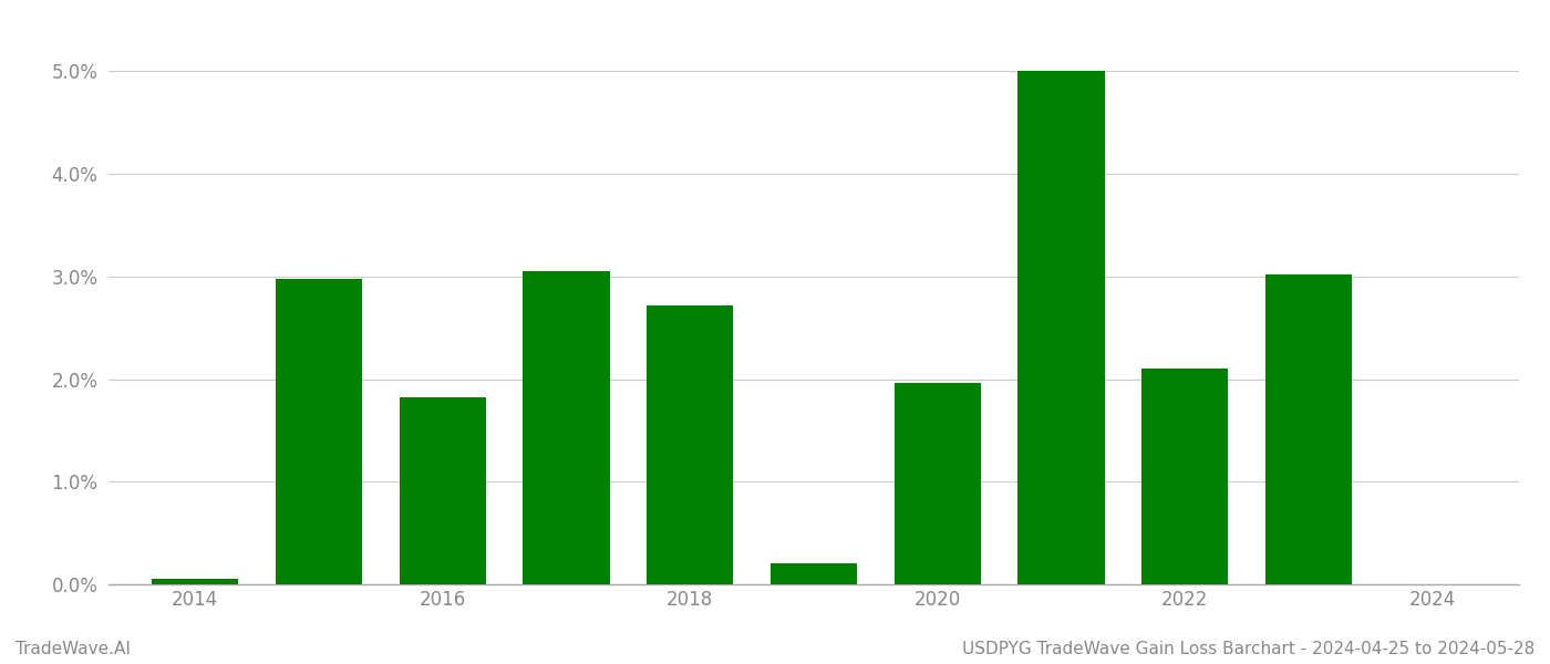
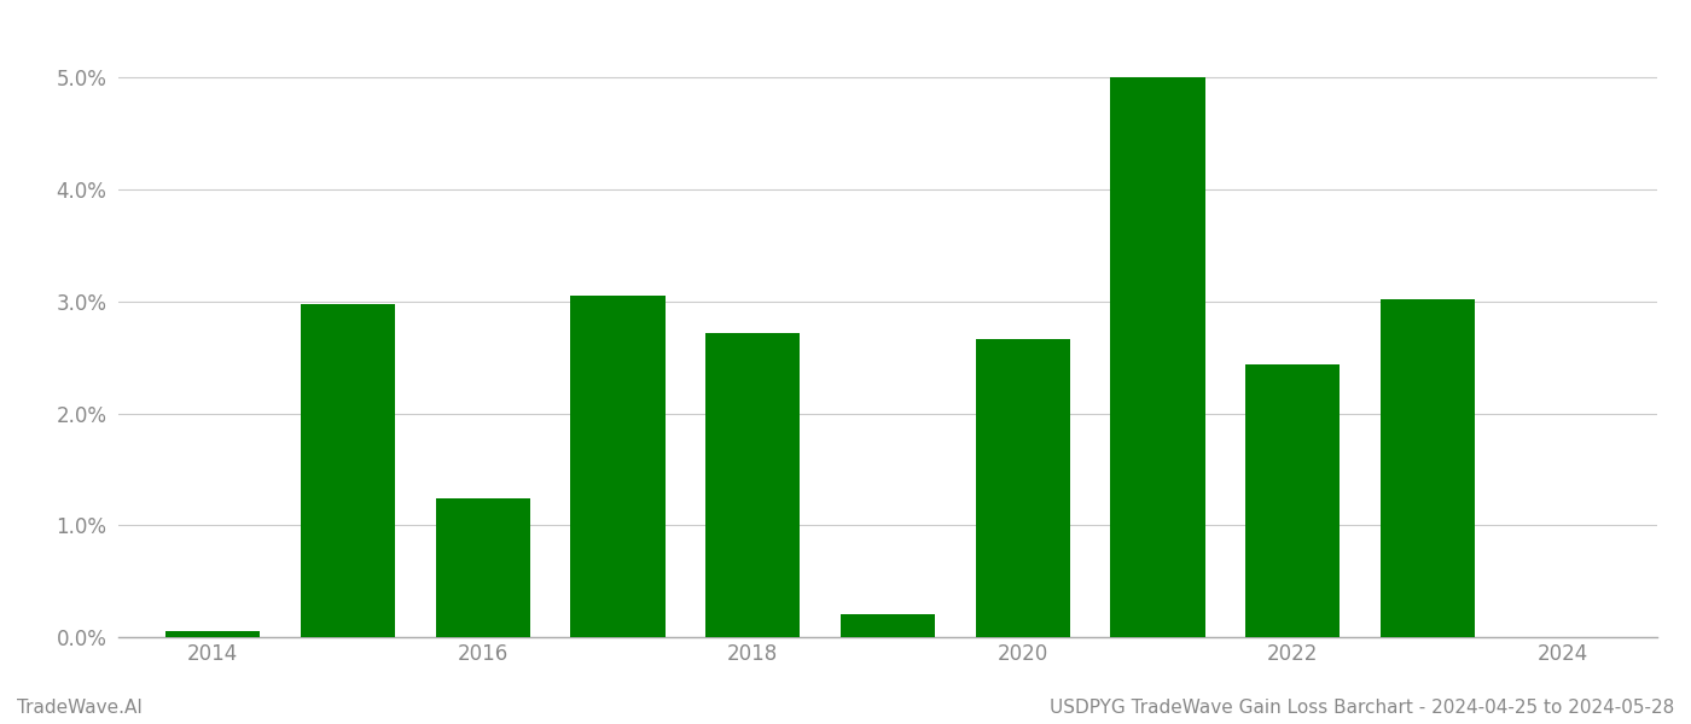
2016: 1.82% -> 1.24%
2020: 1.96% -> 2.66%
2022: 2.10% -> 2.44%
